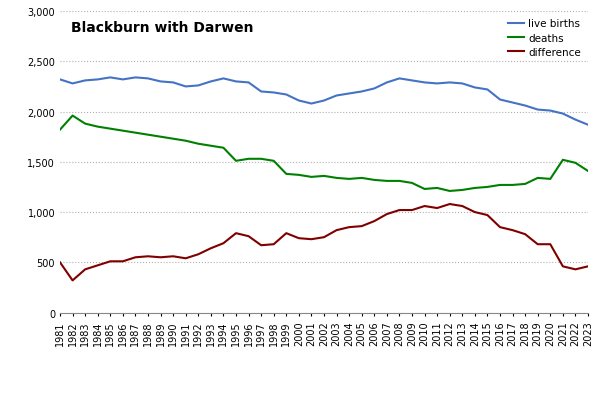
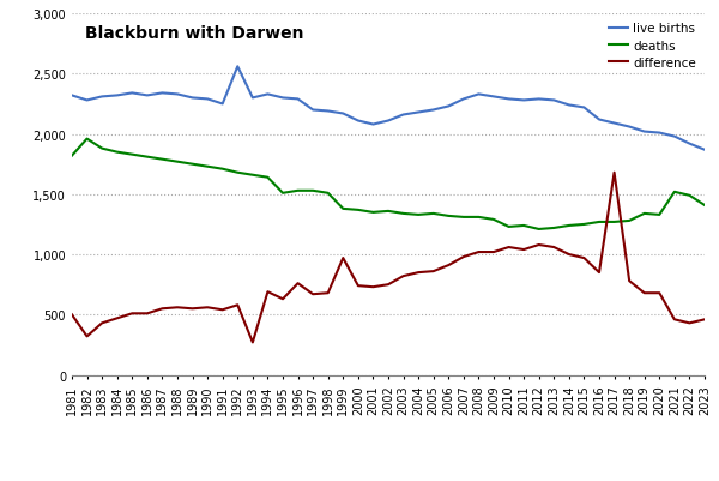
live births/1992: 2,260 -> 2,560
difference/1993: 640 -> 270
difference/1995: 790 -> 630
difference/1999: 790 -> 970
difference/2017: 820 -> 1,680
